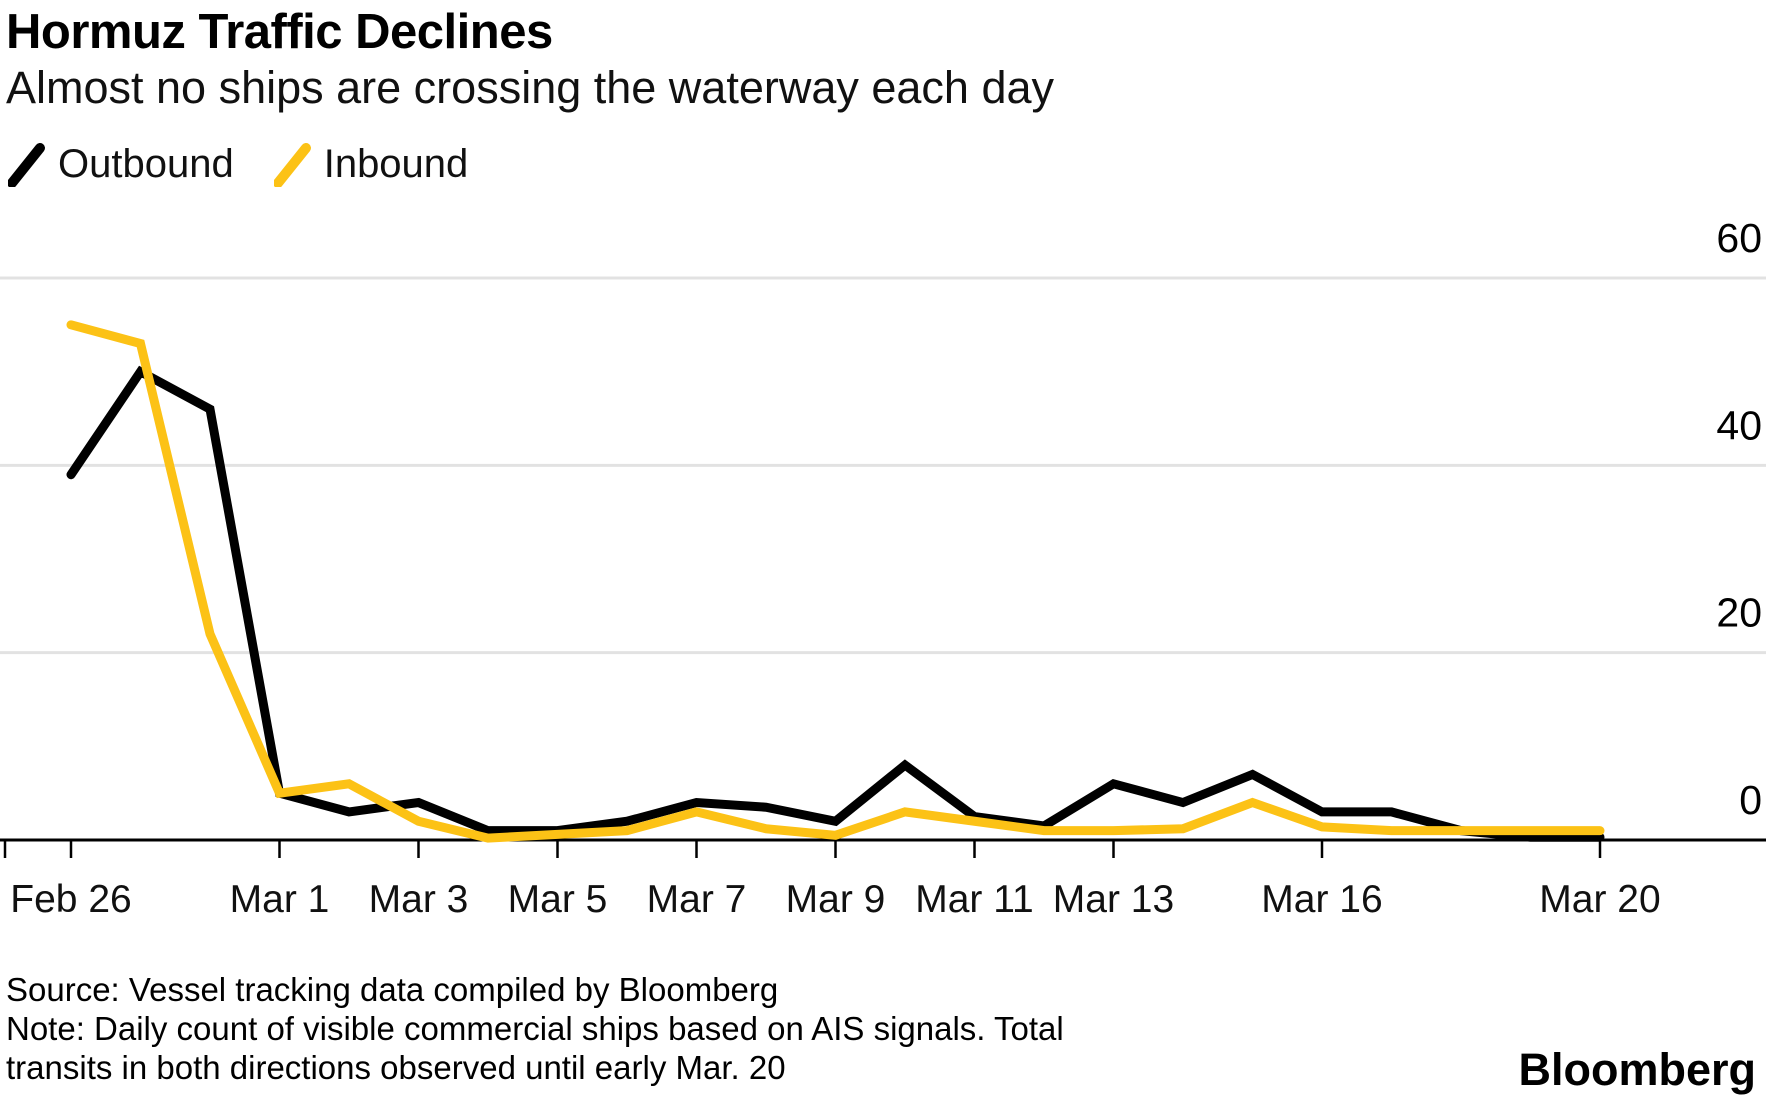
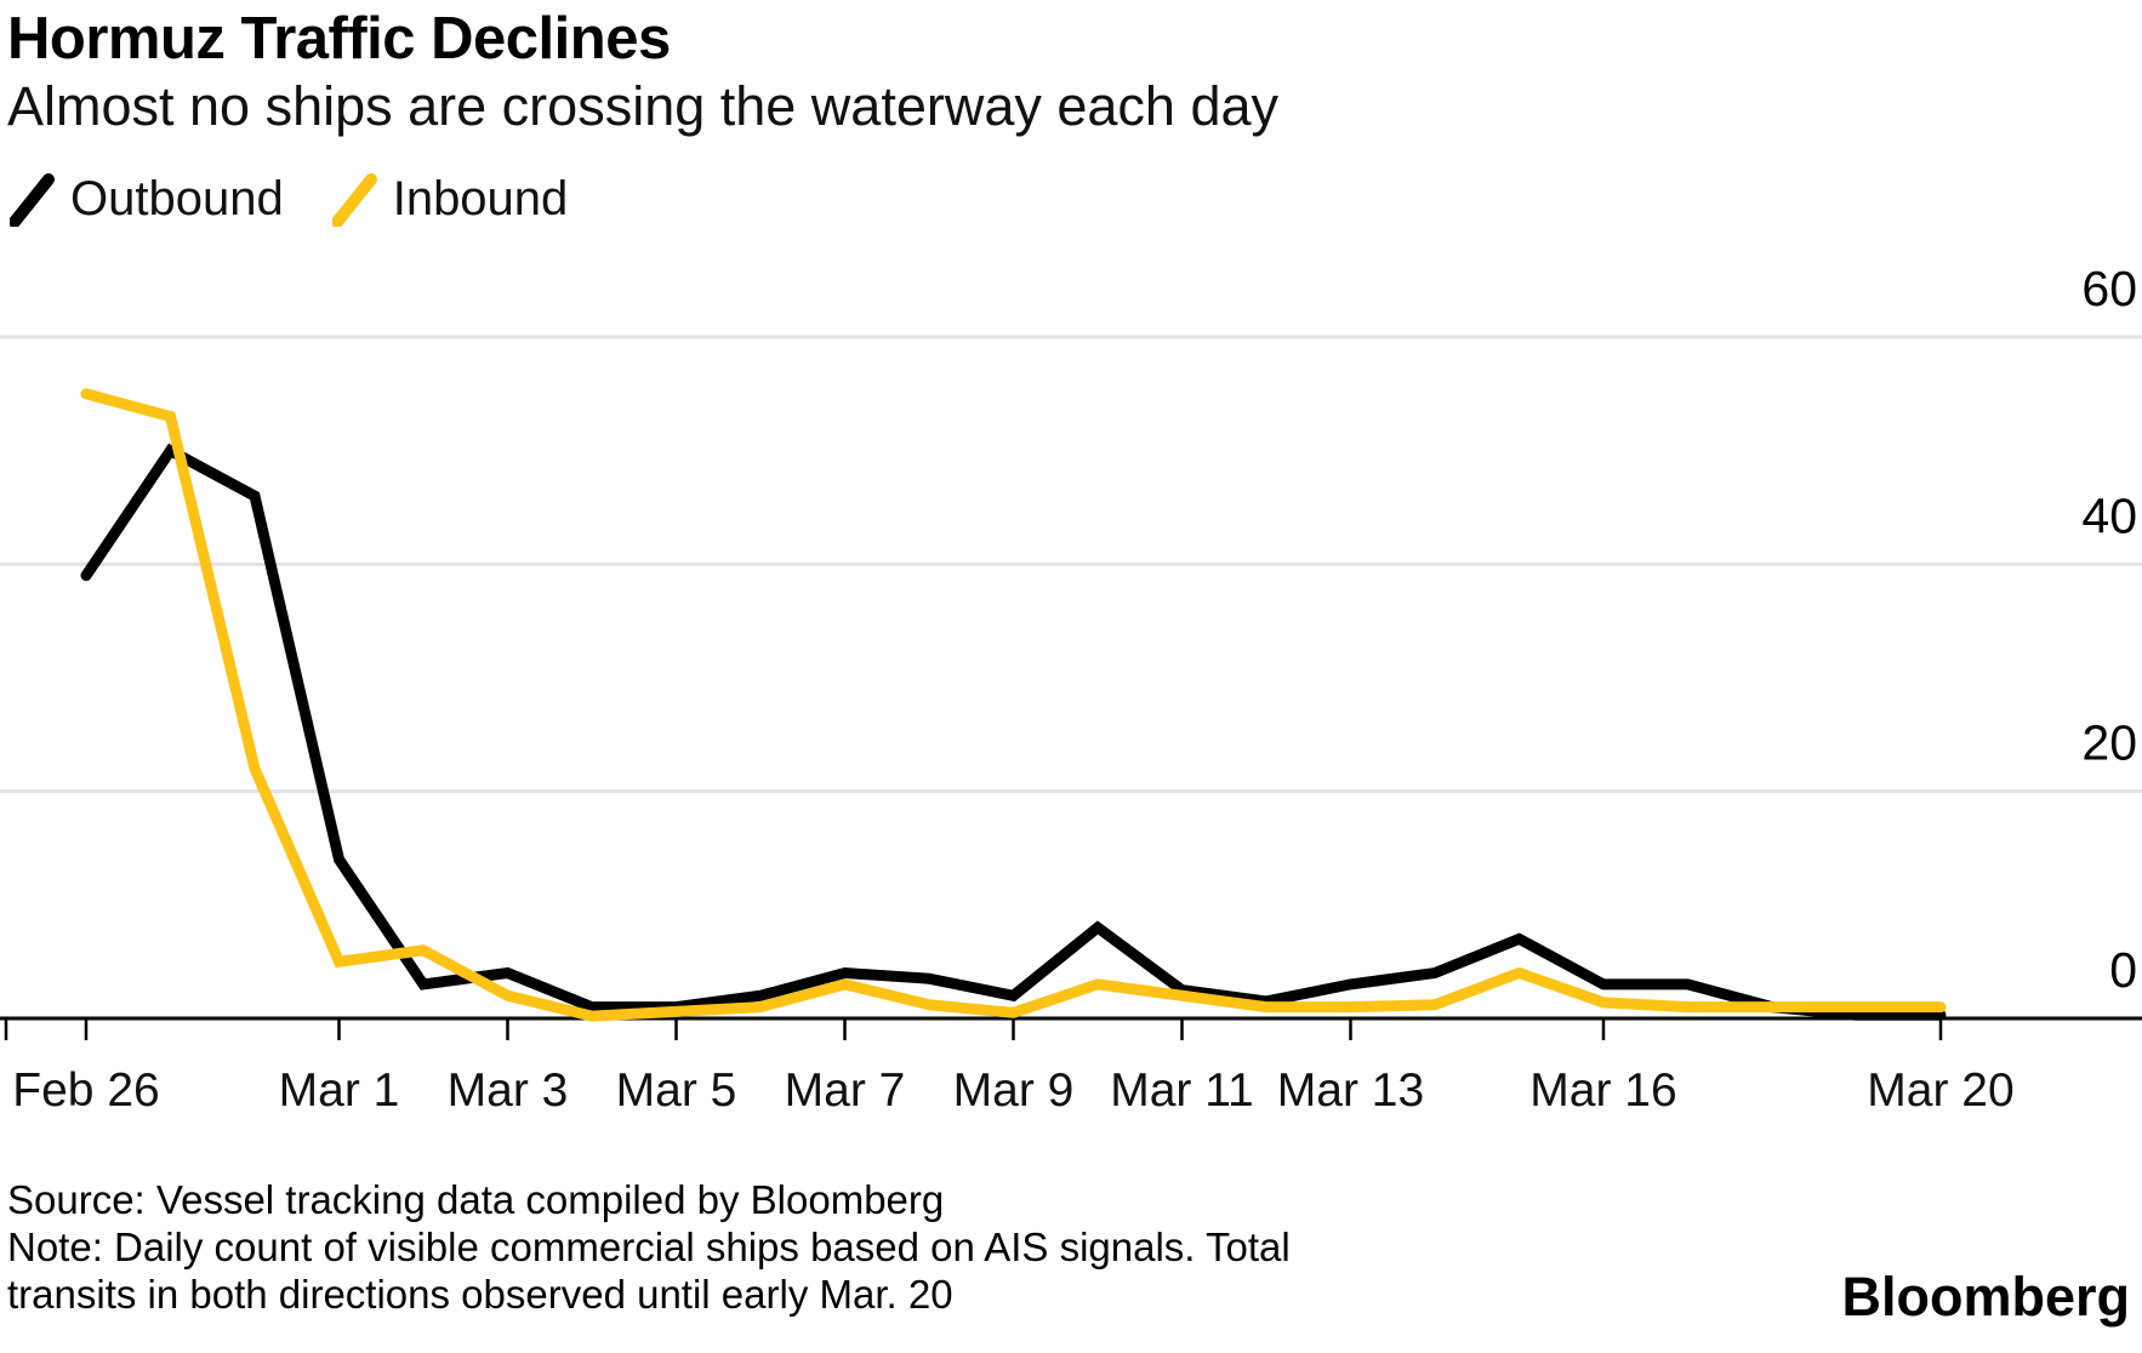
Outbound/Mar 1: 5 -> 14
Outbound/Mar 13: 6 -> 3
